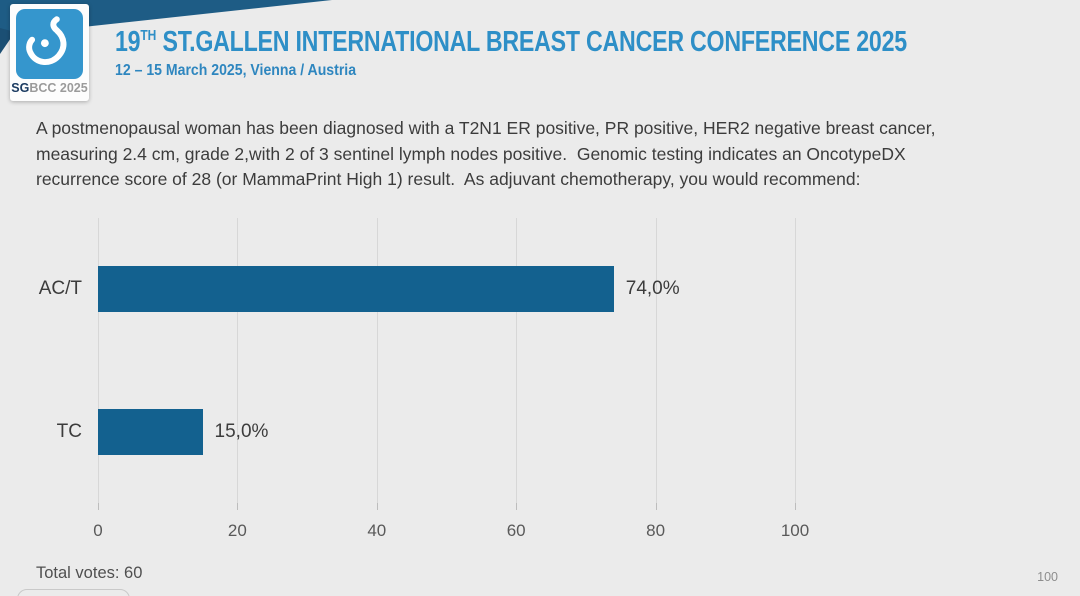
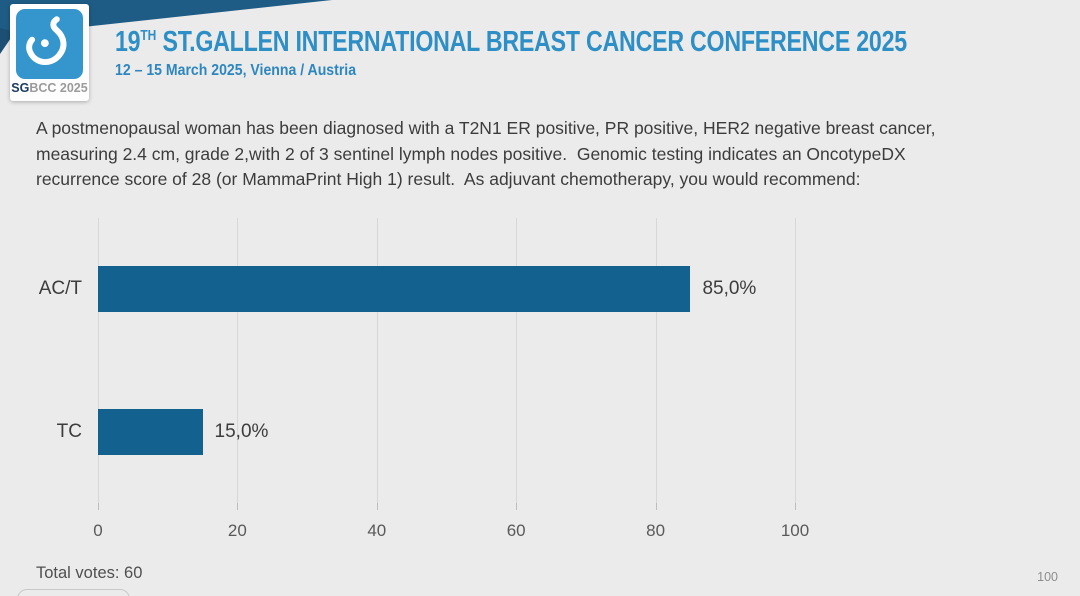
AC/T: 74,0% -> 85,0%
